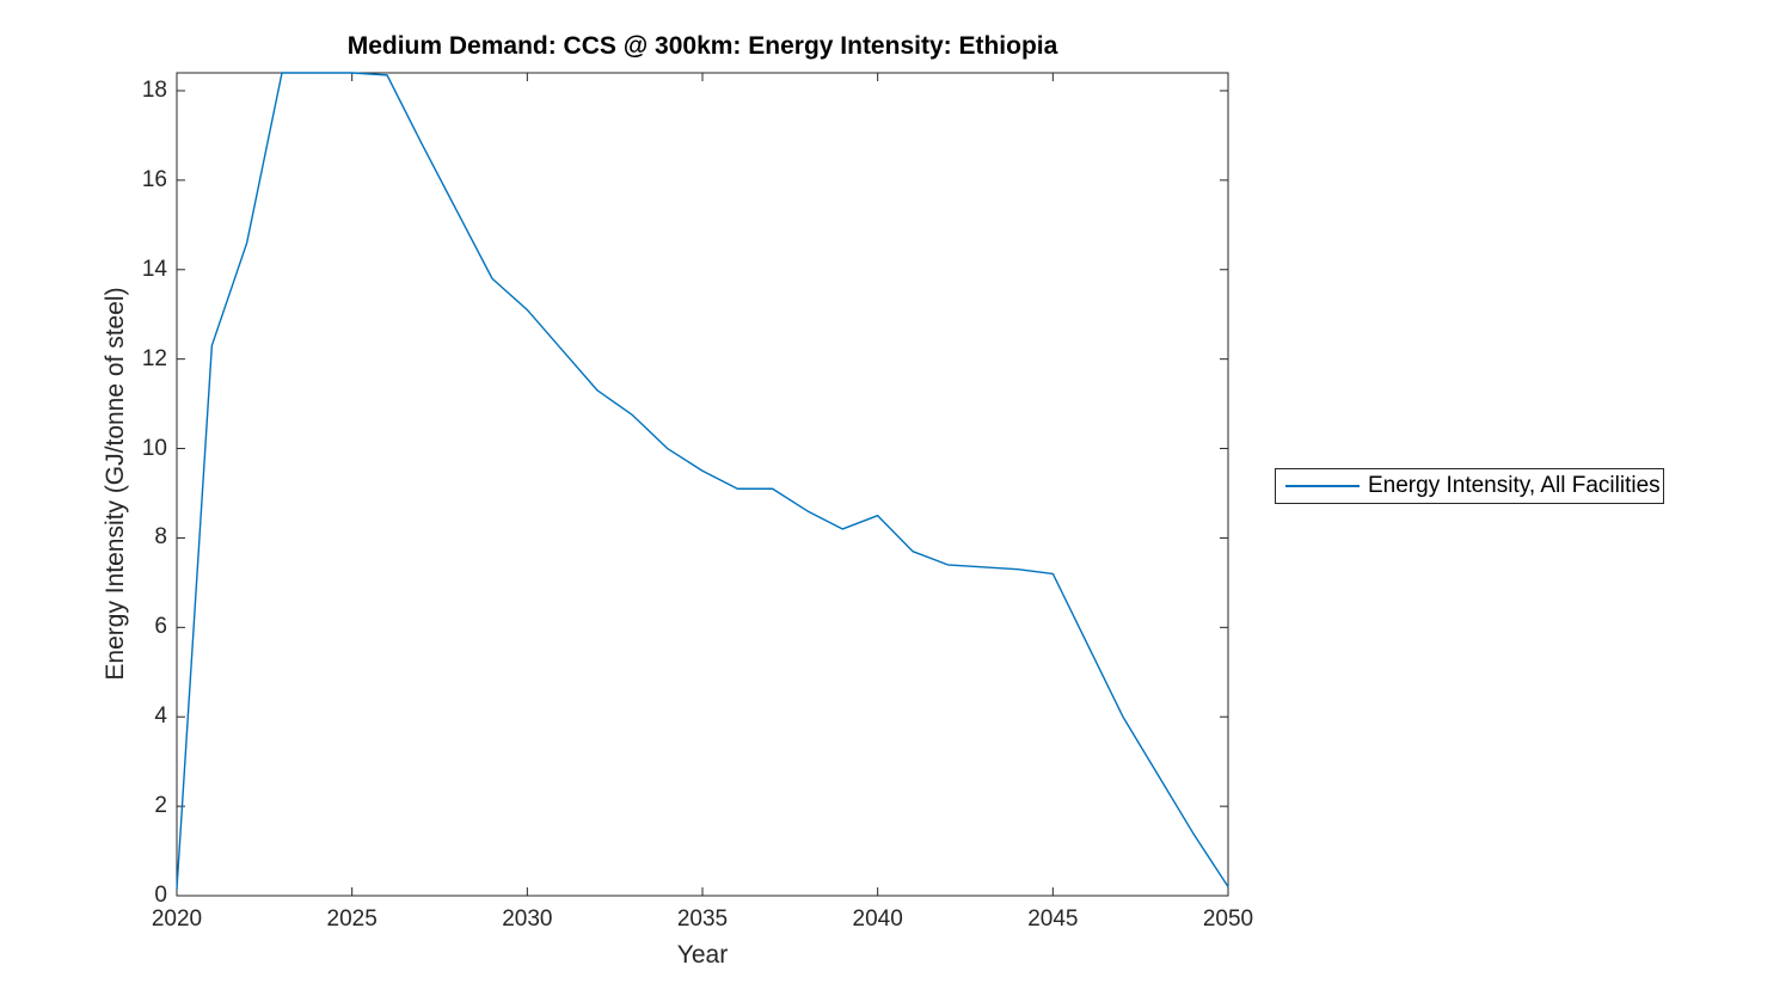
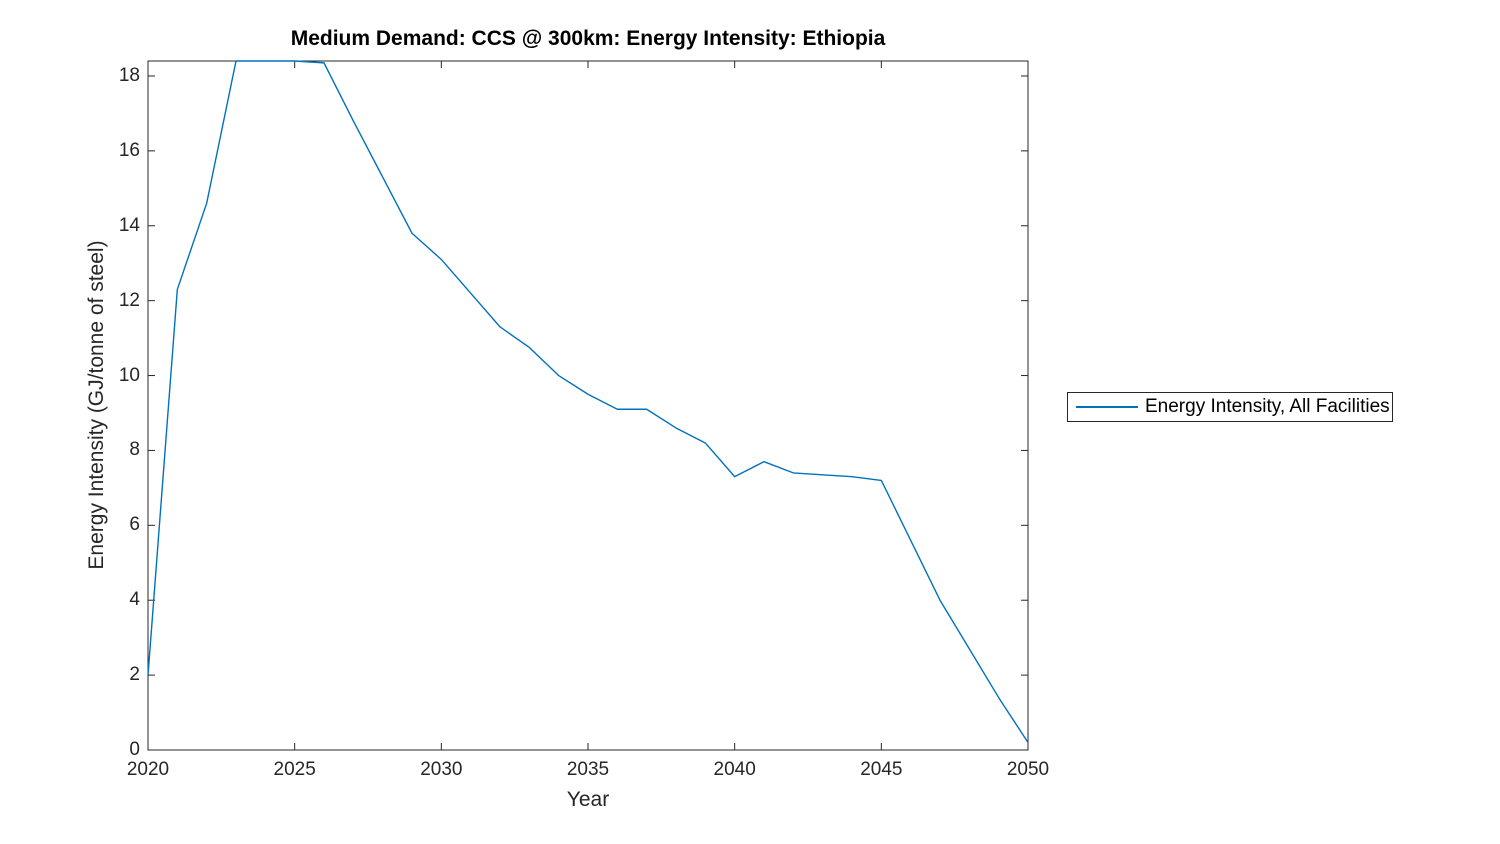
2020: 0.1 -> 2.0
2040: 8.5 -> 7.3
